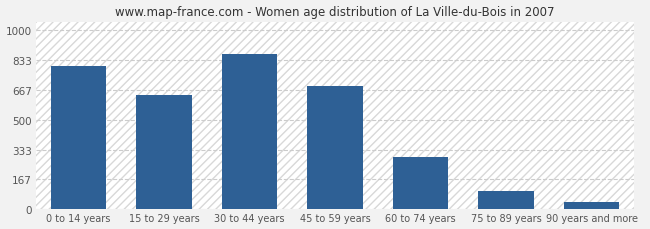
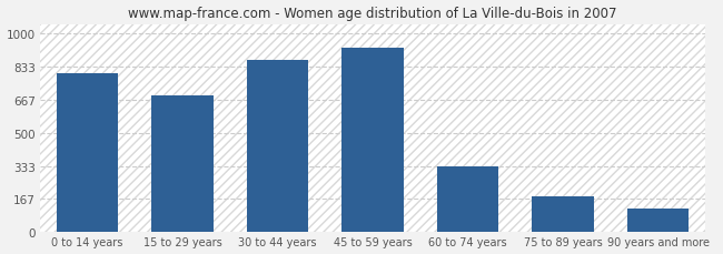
15 to 29 years: 640 -> 690
45 to 59 years: 690 -> 930
60 to 74 years: 300 -> 330
75 to 89 years: 100 -> 180
90 years and more: 40 -> 120
